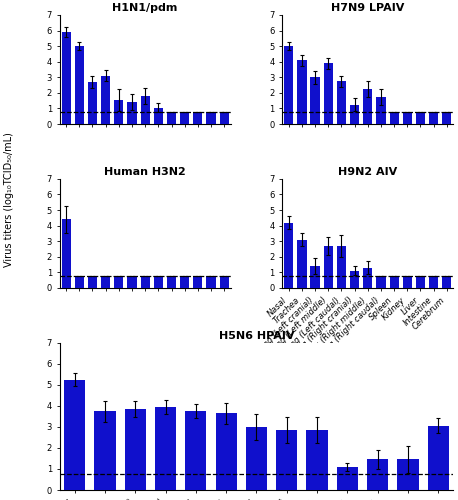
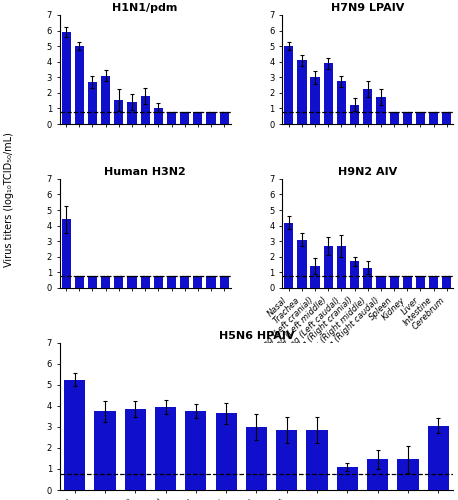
H9N2 AIV/Lung (Right cranial): 1.1 -> 1.7
